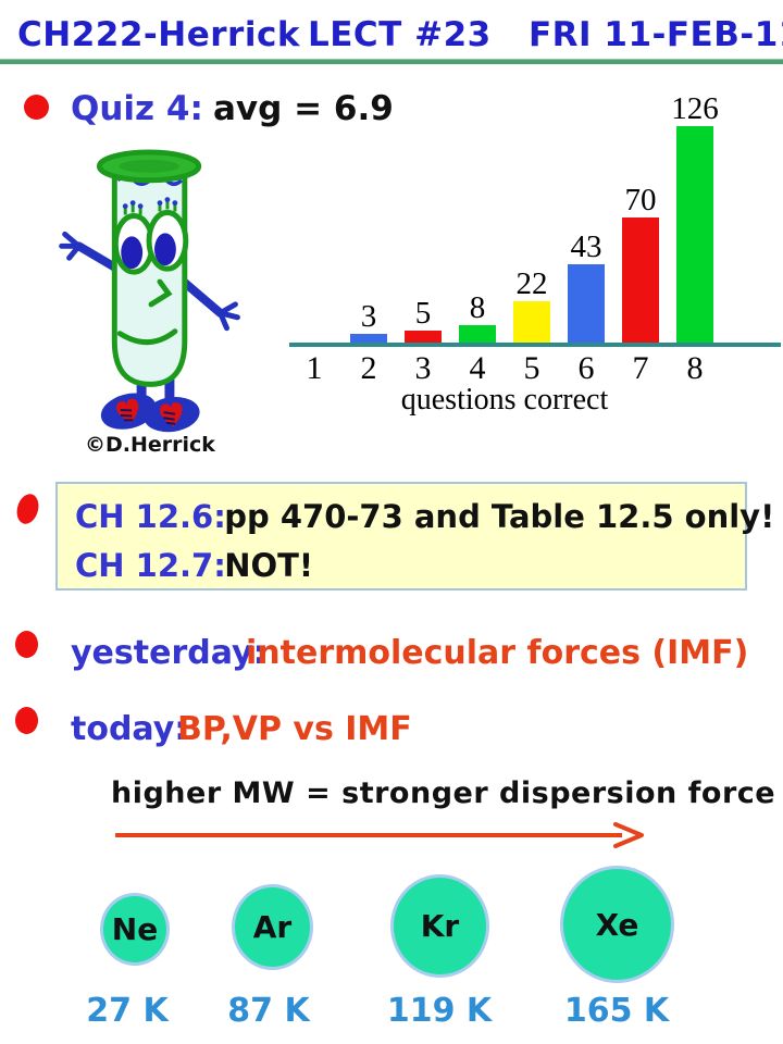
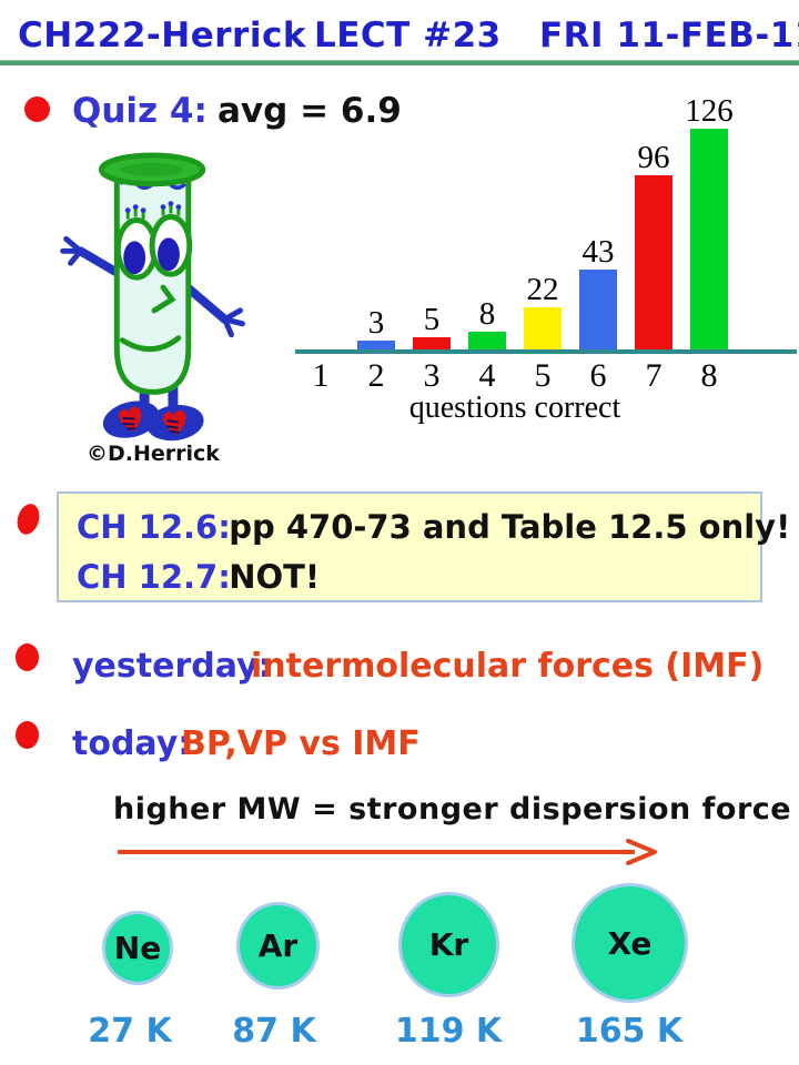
7: 70 -> 96
